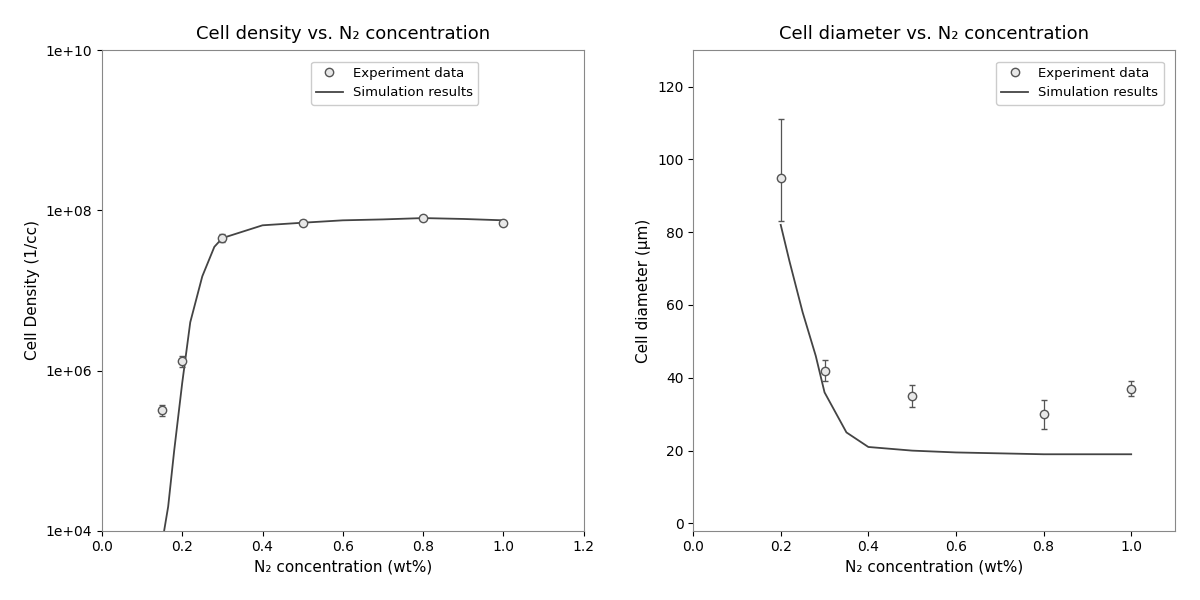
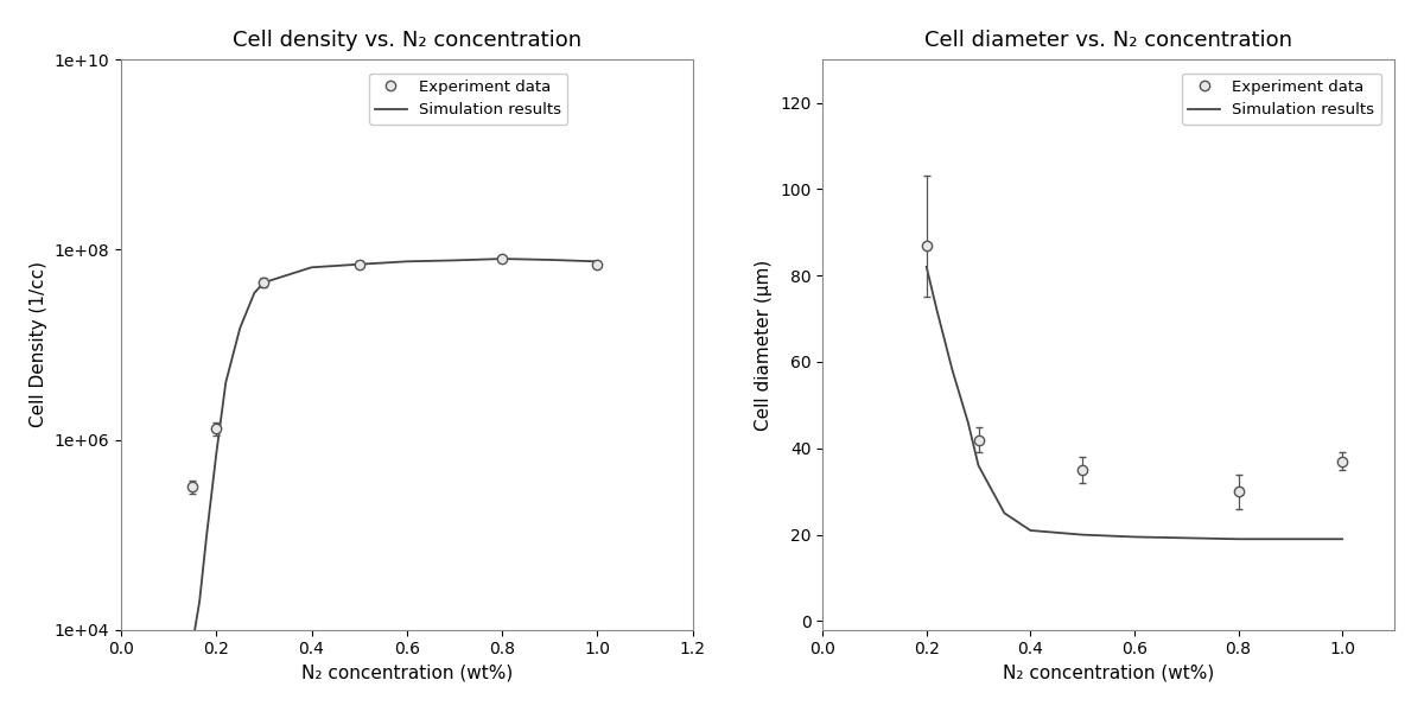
Cell diameter vs. N₂ concentration/Experiment data/0.2: 95 -> 87
